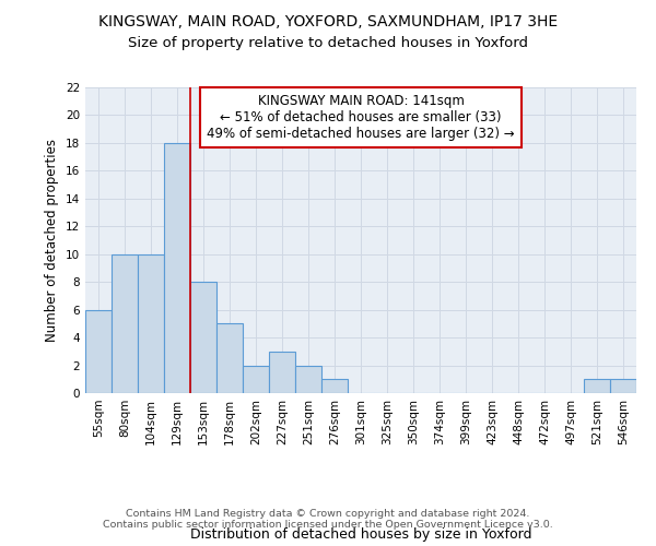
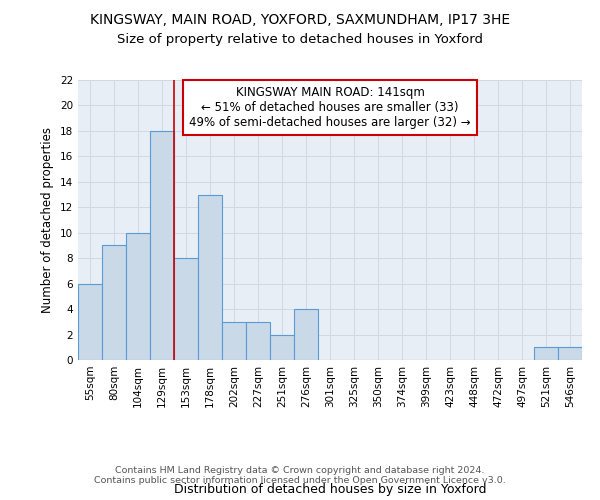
80sqm: 10 -> 9
178sqm: 5 -> 13
202sqm: 2 -> 3
276sqm: 1 -> 4
